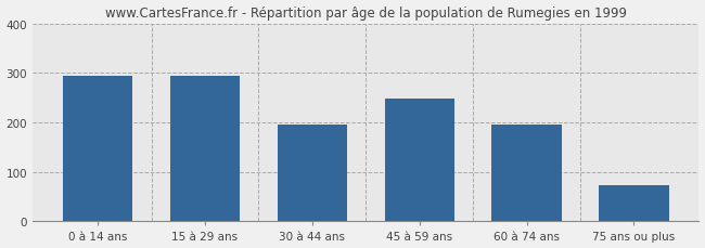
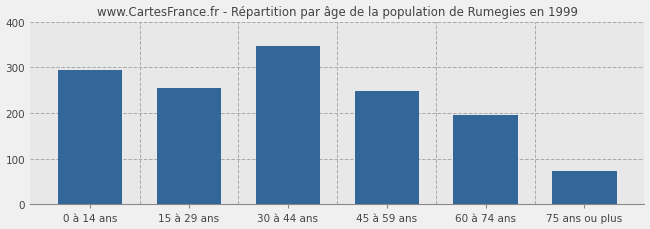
15 à 29 ans: 295 -> 255
30 à 44 ans: 195 -> 347
